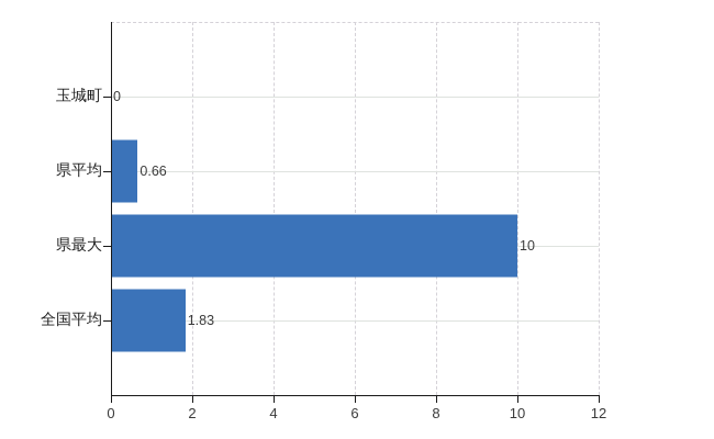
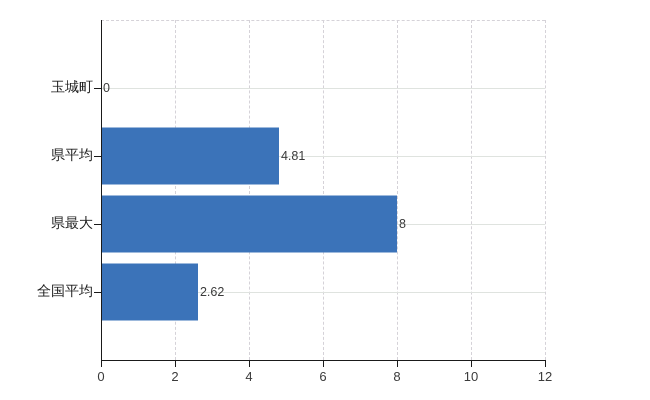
県平均: 0.66 -> 4.81
県最大: 10 -> 8
全国平均: 1.83 -> 2.62
